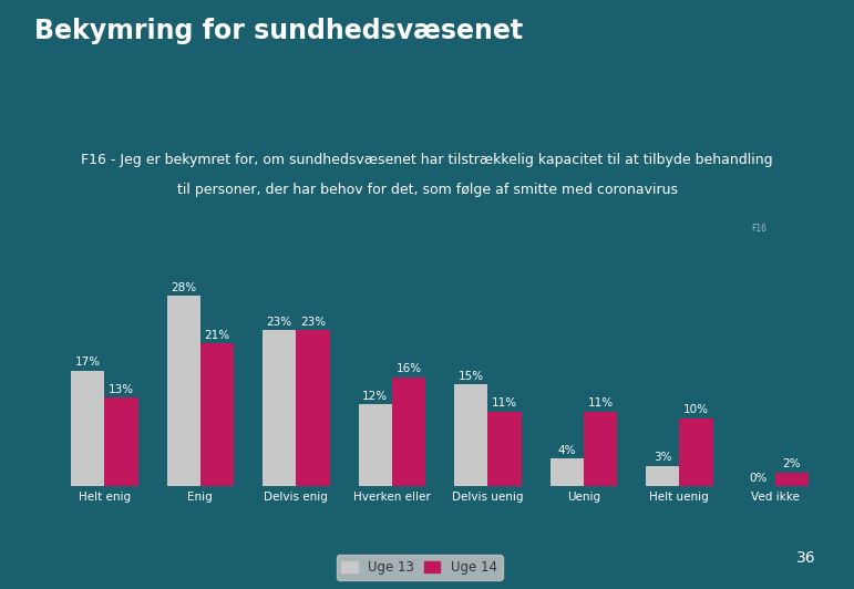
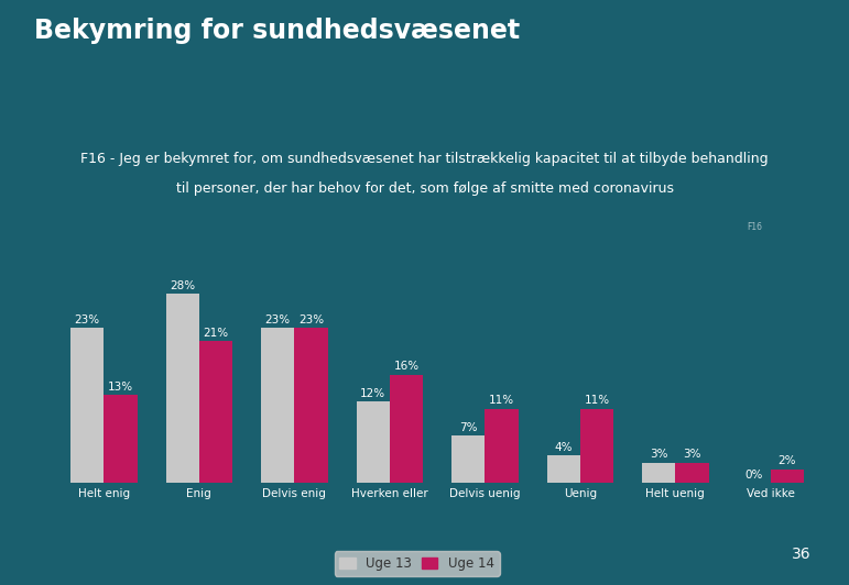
Uge 13/Helt enig: 17% -> 23%
Uge 13/Delvis uenig: 15% -> 7%
Uge 14/Helt uenig: 10% -> 3%
